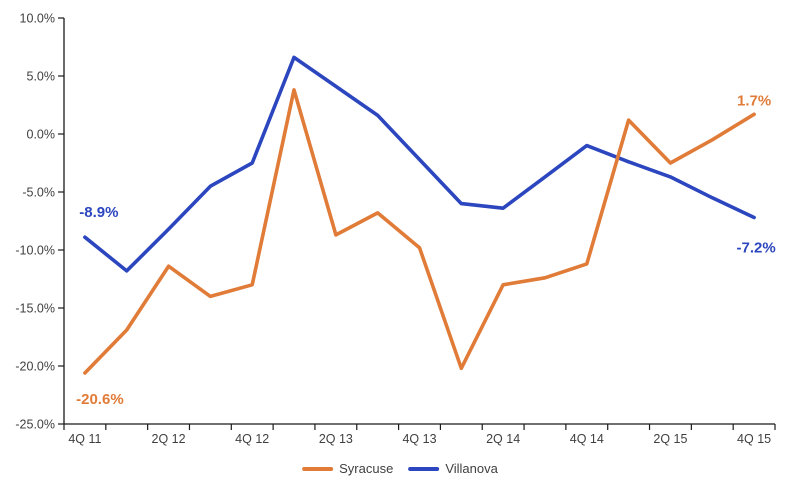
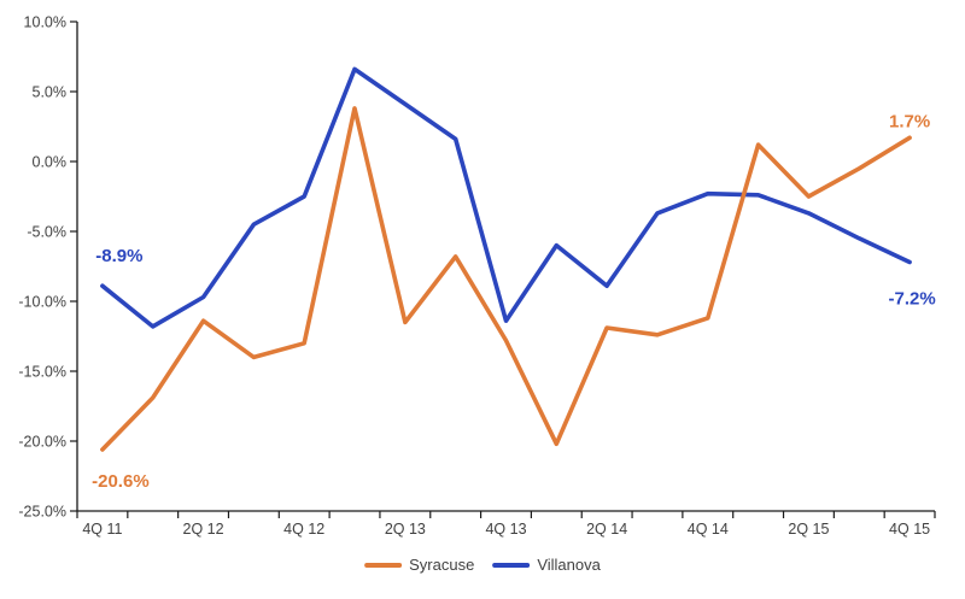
Villanova/2Q 12: -8.2% -> -9.7%
Syracuse/2Q 13: -8.7% -> -11.5%
Villanova/4Q 13: -2.2% -> -11.4%
Syracuse/4Q 13: -9.8% -> -12.8%
Villanova/2Q 14: -6.4% -> -8.9%
Syracuse/2Q 14: -13.0% -> -11.9%
Villanova/4Q 14: -1.0% -> -2.3%
